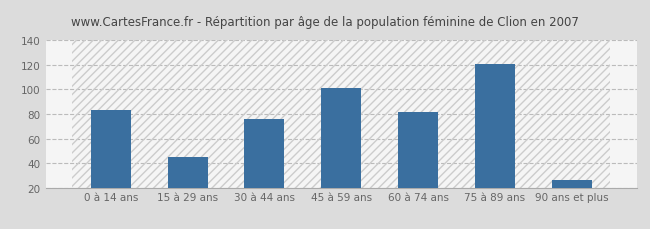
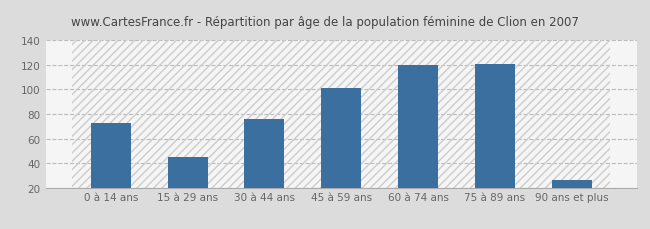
0 à 14 ans: 83 -> 73
60 à 74 ans: 82 -> 120
